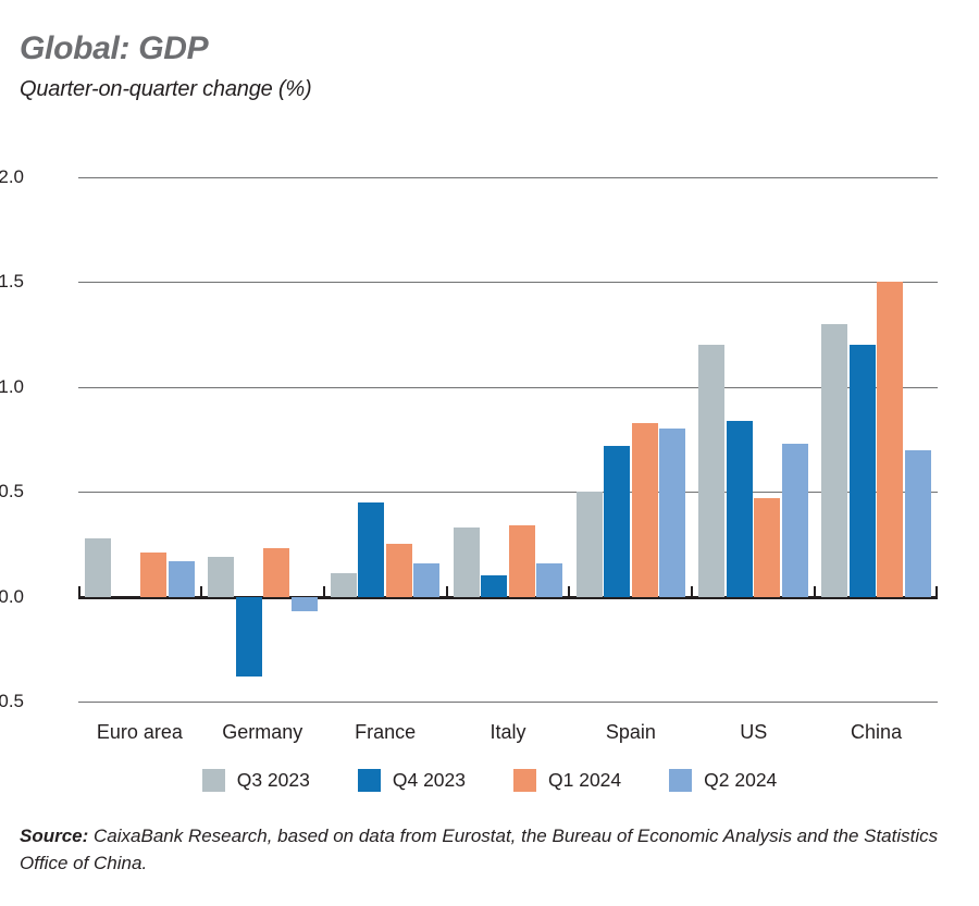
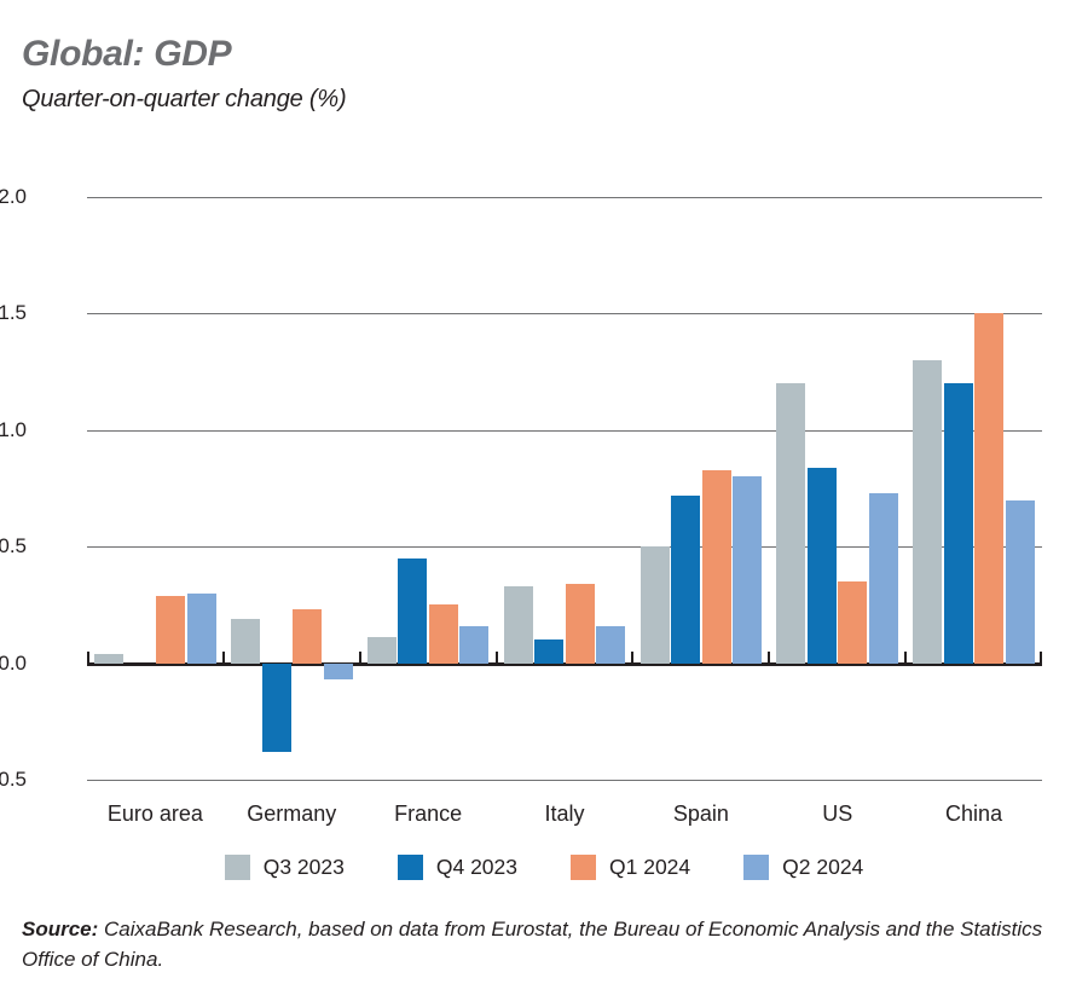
Q3 2023/Euro area: 0.28 -> 0.04
Q1 2024/Euro area: 0.21 -> 0.29
Q2 2024/Euro area: 0.17 -> 0.30
Q1 2024/US: 0.47 -> 0.35
